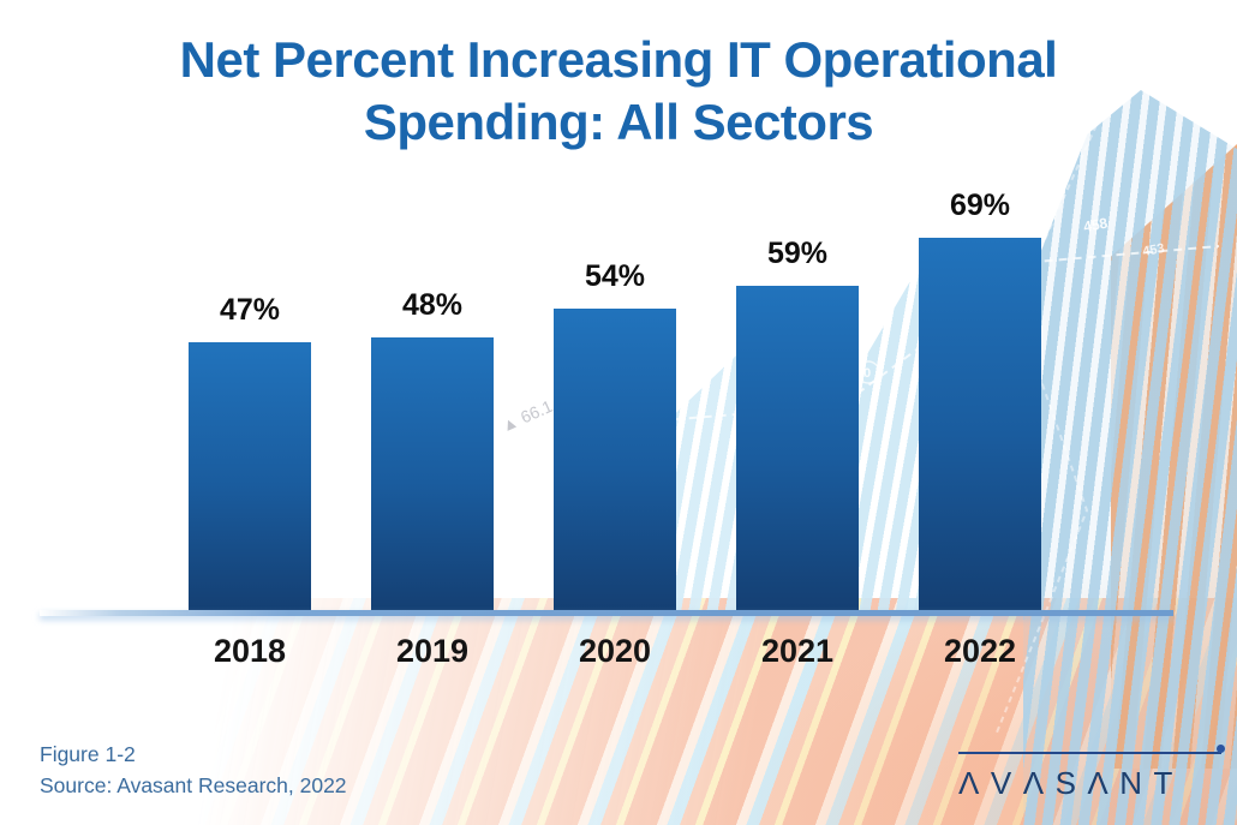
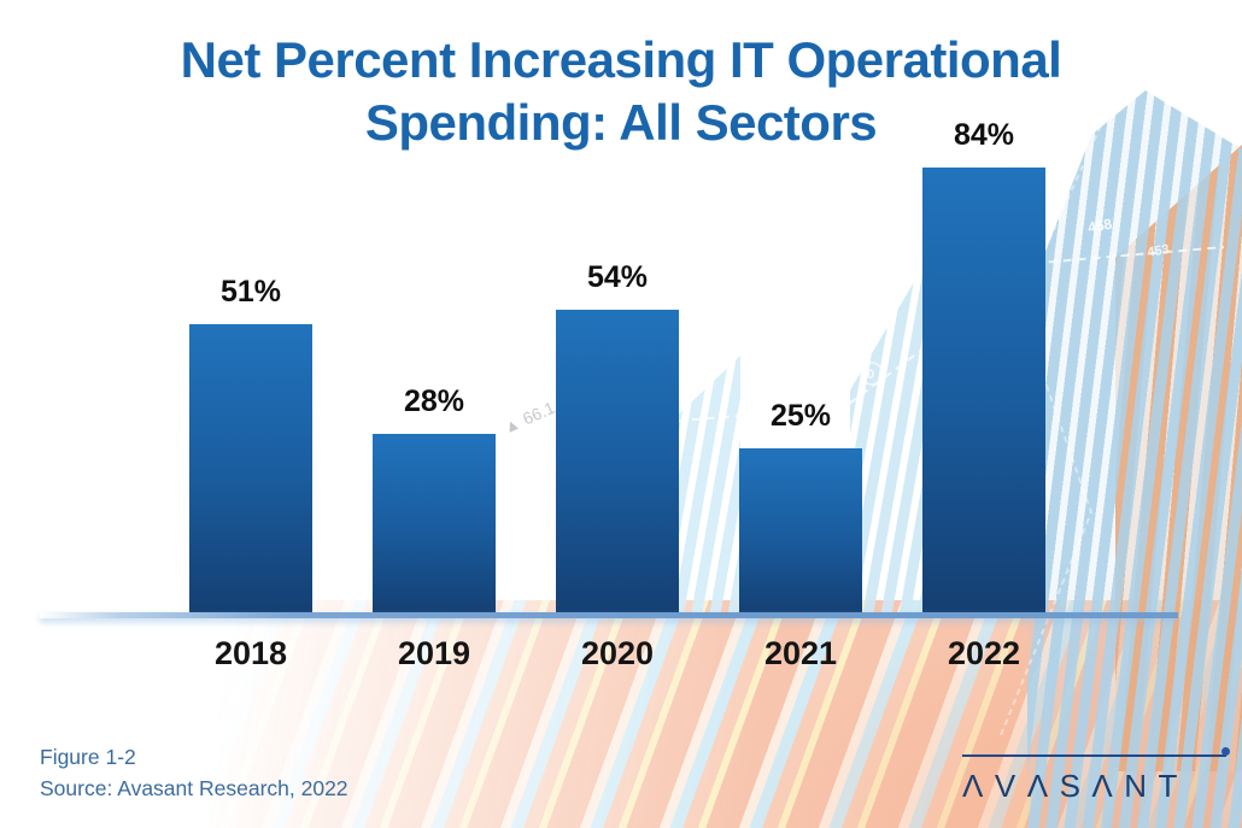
2018: 47% -> 51%
2019: 48% -> 28%
2021: 59% -> 25%
2022: 69% -> 84%
